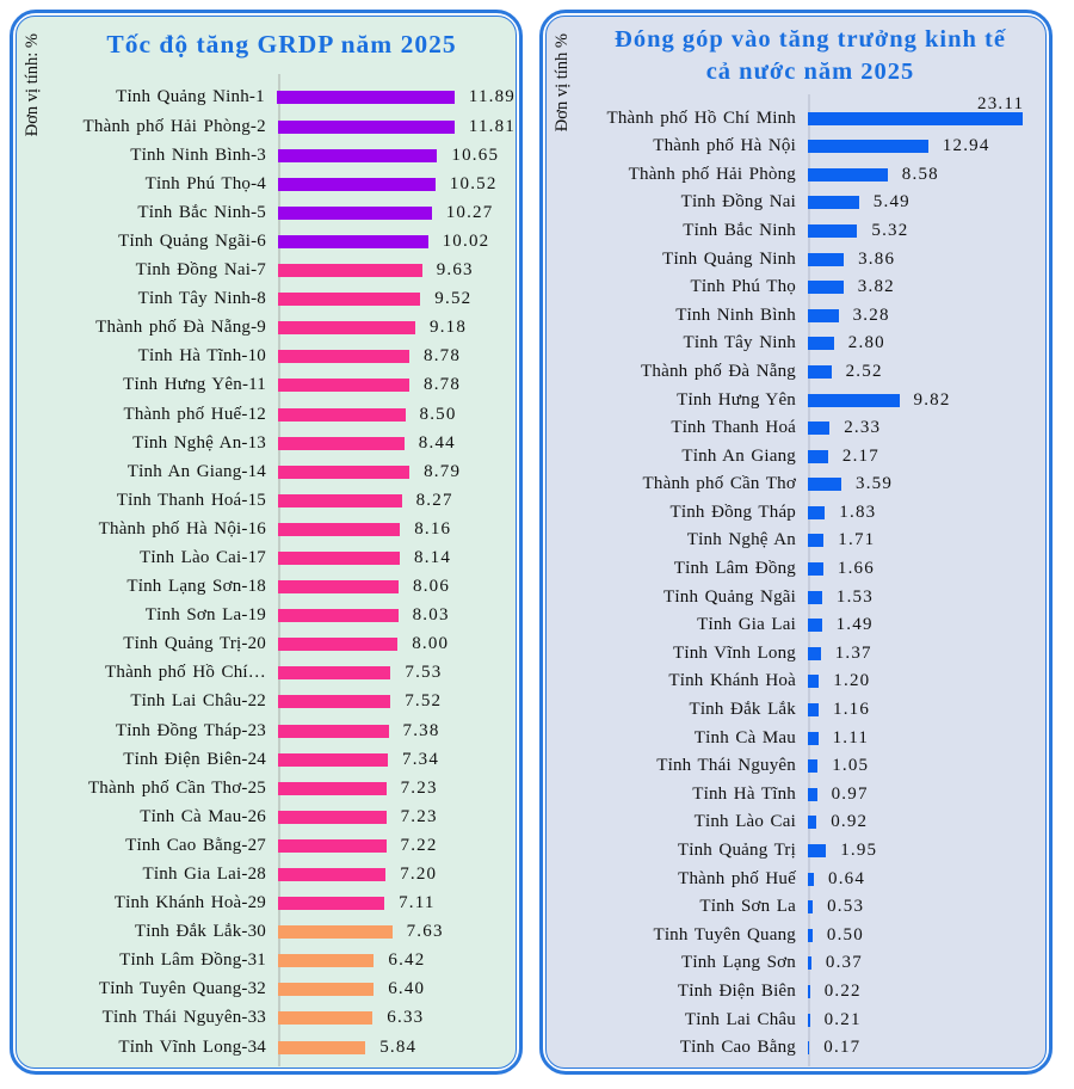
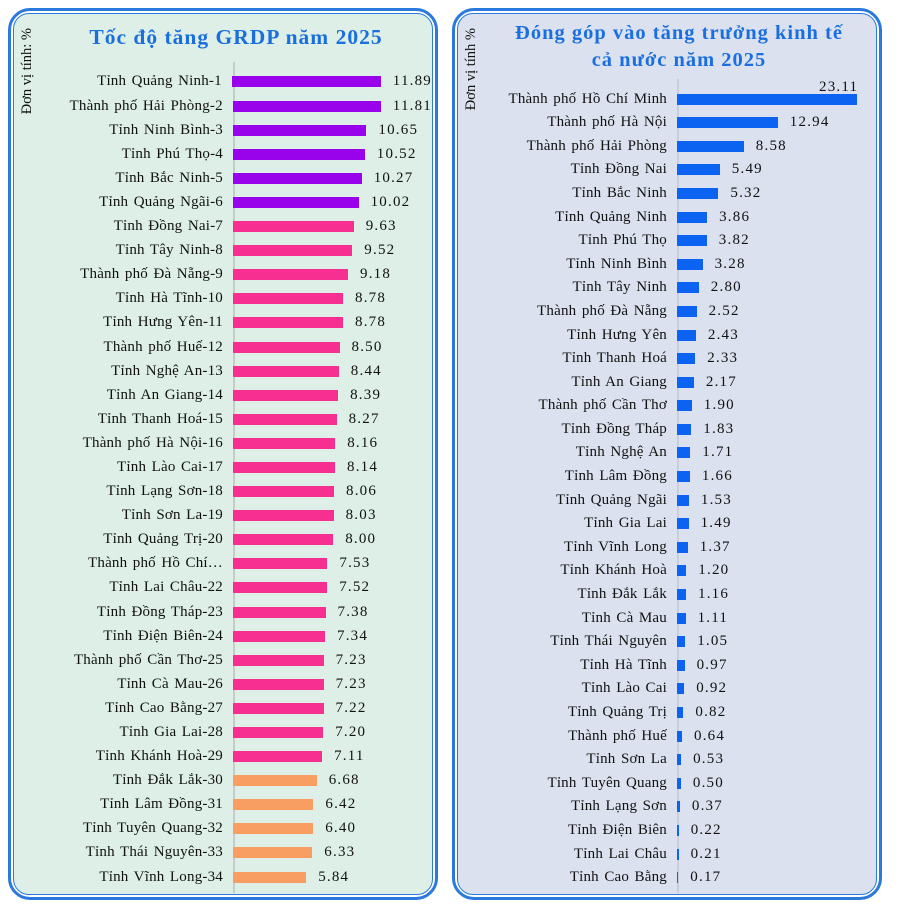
Tốc độ tăng GRDP năm 2025/Tỉnh An Giang-14: 8.79 -> 8.39
Tốc độ tăng GRDP năm 2025/Tỉnh Đắk Lắk-30: 7.63 -> 6.68
Đóng góp vào tăng trưởng kinh tế cả nước năm 2025/Tỉnh Hưng Yên: 9.82 -> 2.43
Đóng góp vào tăng trưởng kinh tế cả nước năm 2025/Thành phố Cần Thơ: 3.59 -> 1.90
Đóng góp vào tăng trưởng kinh tế cả nước năm 2025/Tỉnh Quảng Trị: 1.95 -> 0.82
